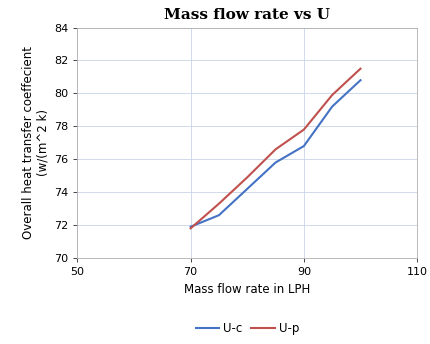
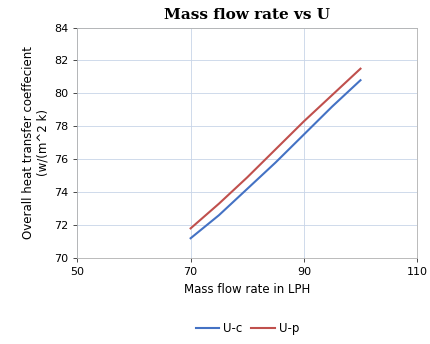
U-c/70: 71.9 -> 71.2
U-c/90: 76.8 -> 77.5
U-p/90: 77.8 -> 78.3
